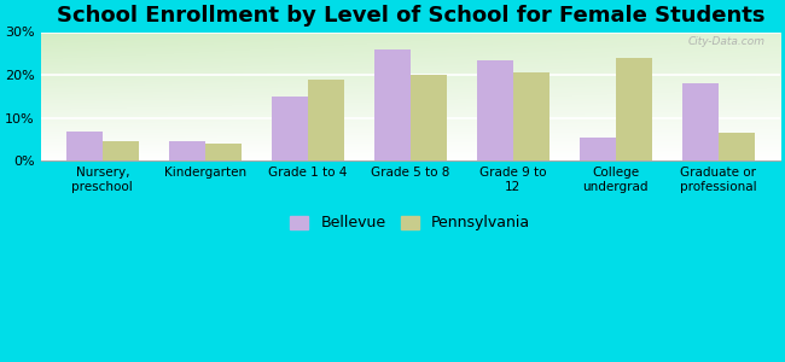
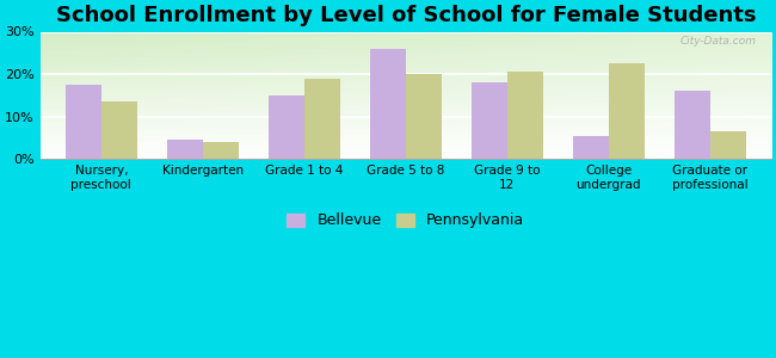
Bellevue/Nursery, preschool: 7.0% -> 17.5%
Pennsylvania/Nursery, preschool: 4.5% -> 13.5%
Bellevue/Grade 9 to 12: 23.5% -> 18.0%
Pennsylvania/College undergrad: 24.0% -> 22.5%
Bellevue/Graduate or professional: 18.0% -> 16.0%
